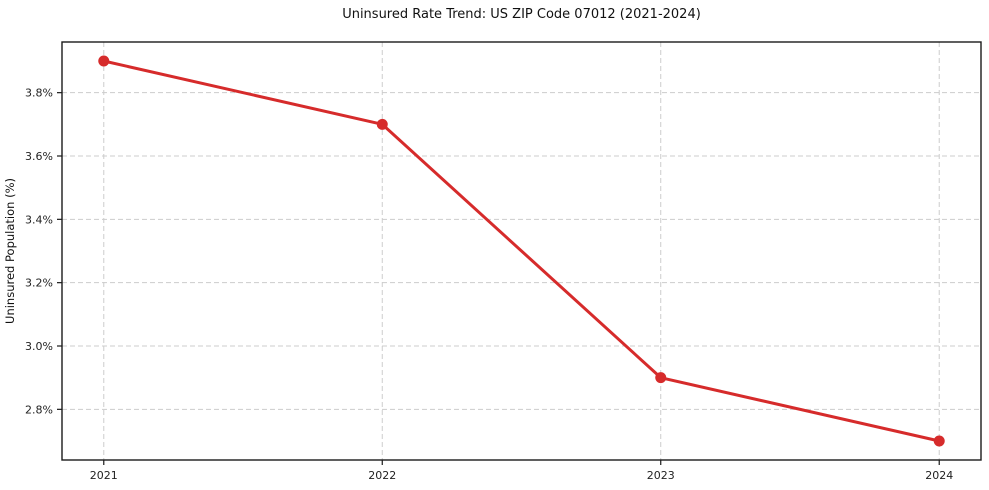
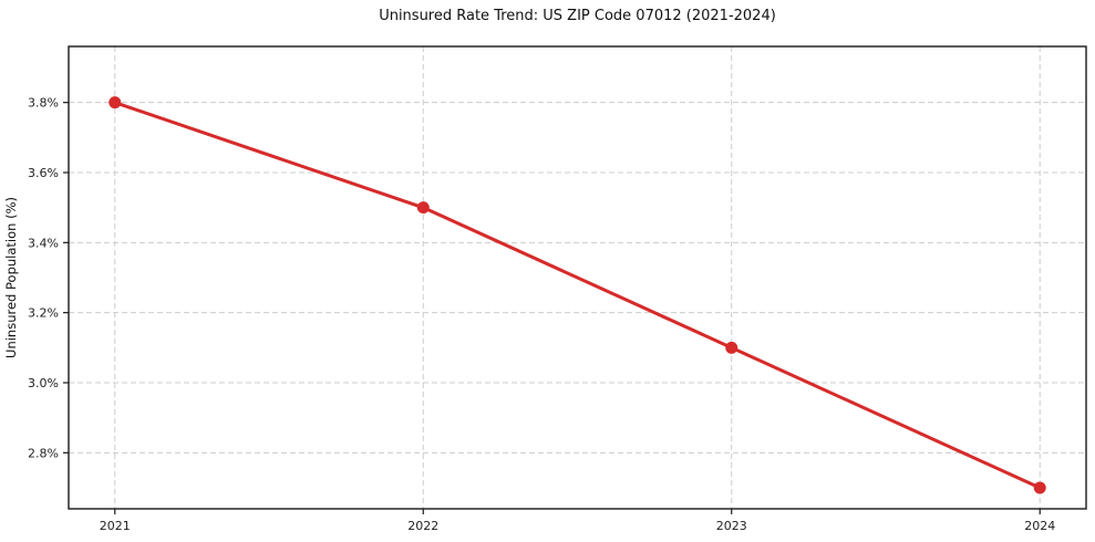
2021: 3.9% -> 3.8%
2022: 3.7% -> 3.5%
2023: 2.9% -> 3.1%
